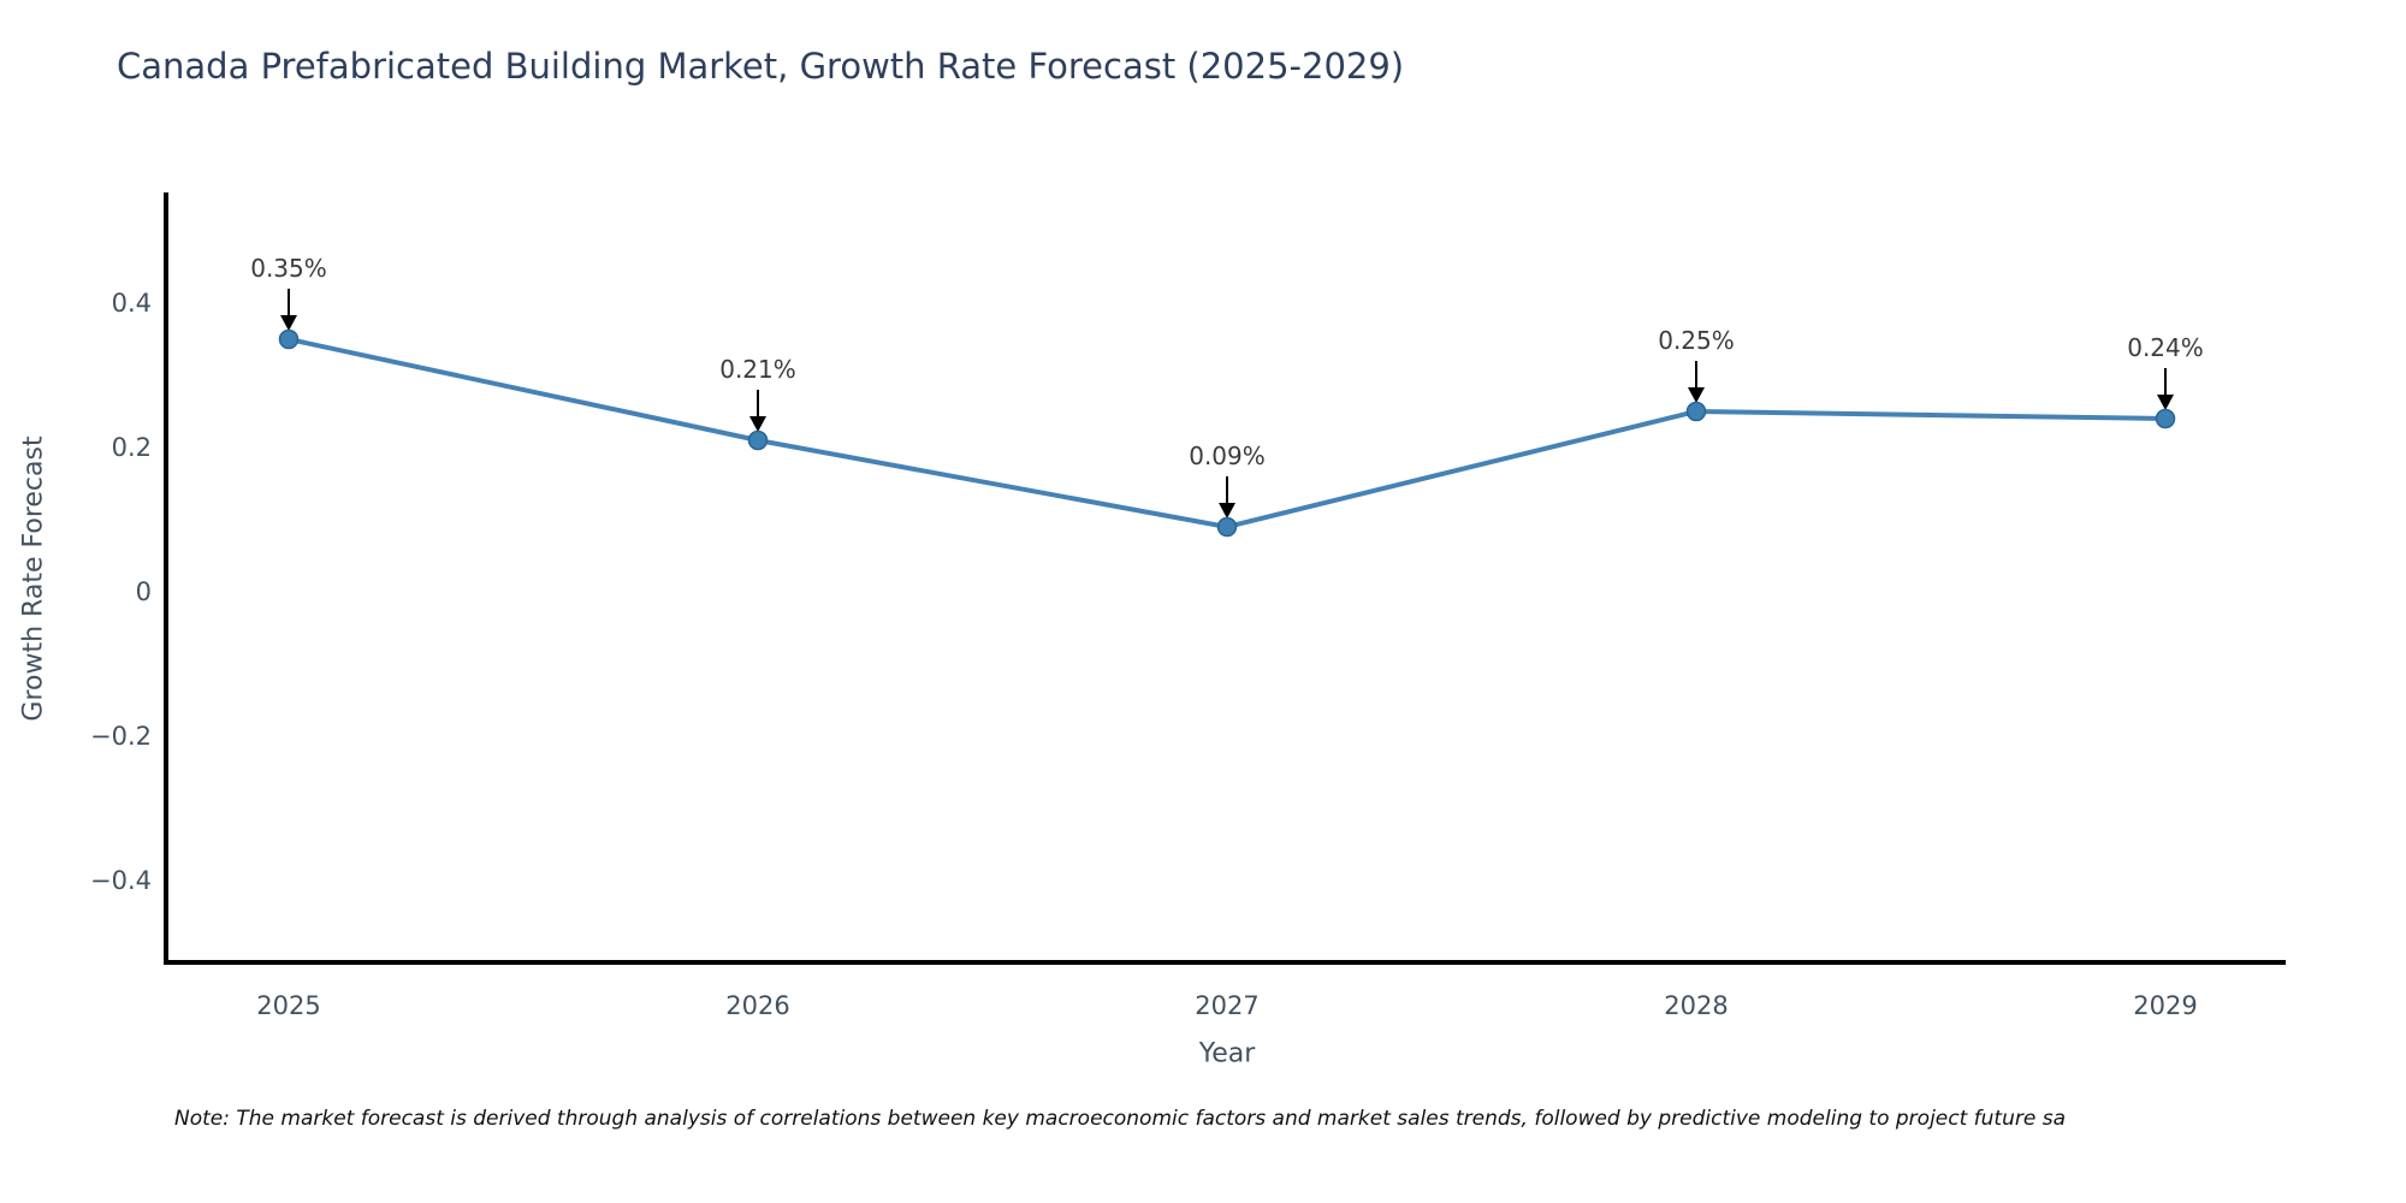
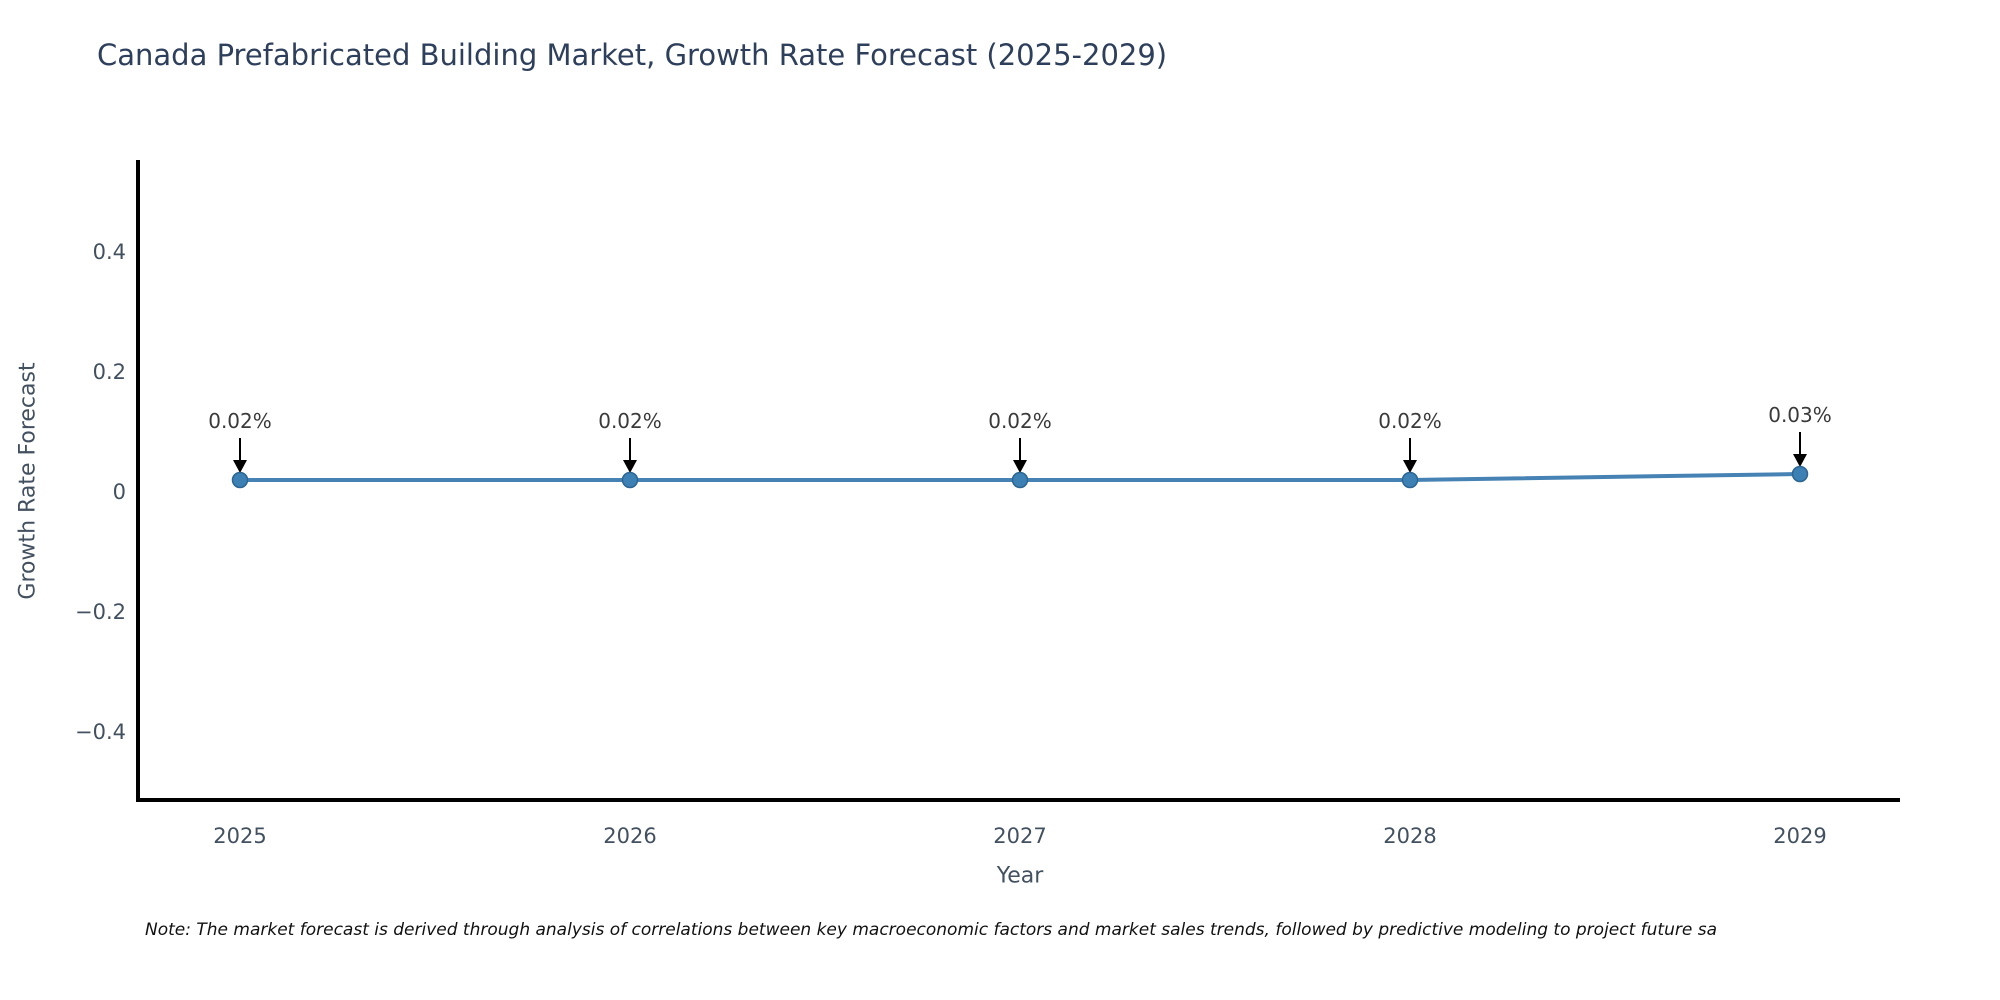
2025: 0.35% -> 0.02%
2026: 0.21% -> 0.02%
2027: 0.09% -> 0.02%
2028: 0.25% -> 0.02%
2029: 0.24% -> 0.03%
